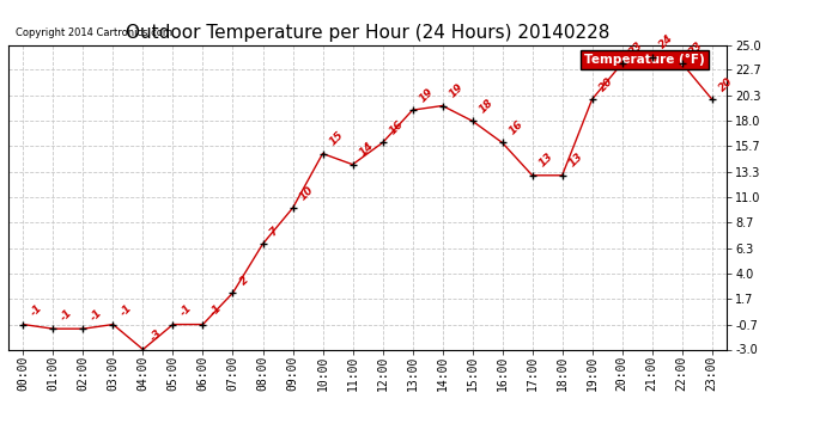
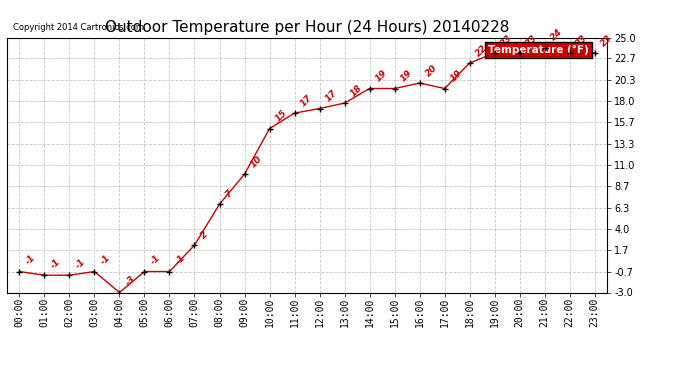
11:00: 14 -> 17
12:00: 16 -> 17
13:00: 19 -> 18
15:00: 18 -> 19
16:00: 16 -> 20
17:00: 13 -> 19
18:00: 13 -> 22
19:00: 20 -> 23
23:00: 20 -> 23
